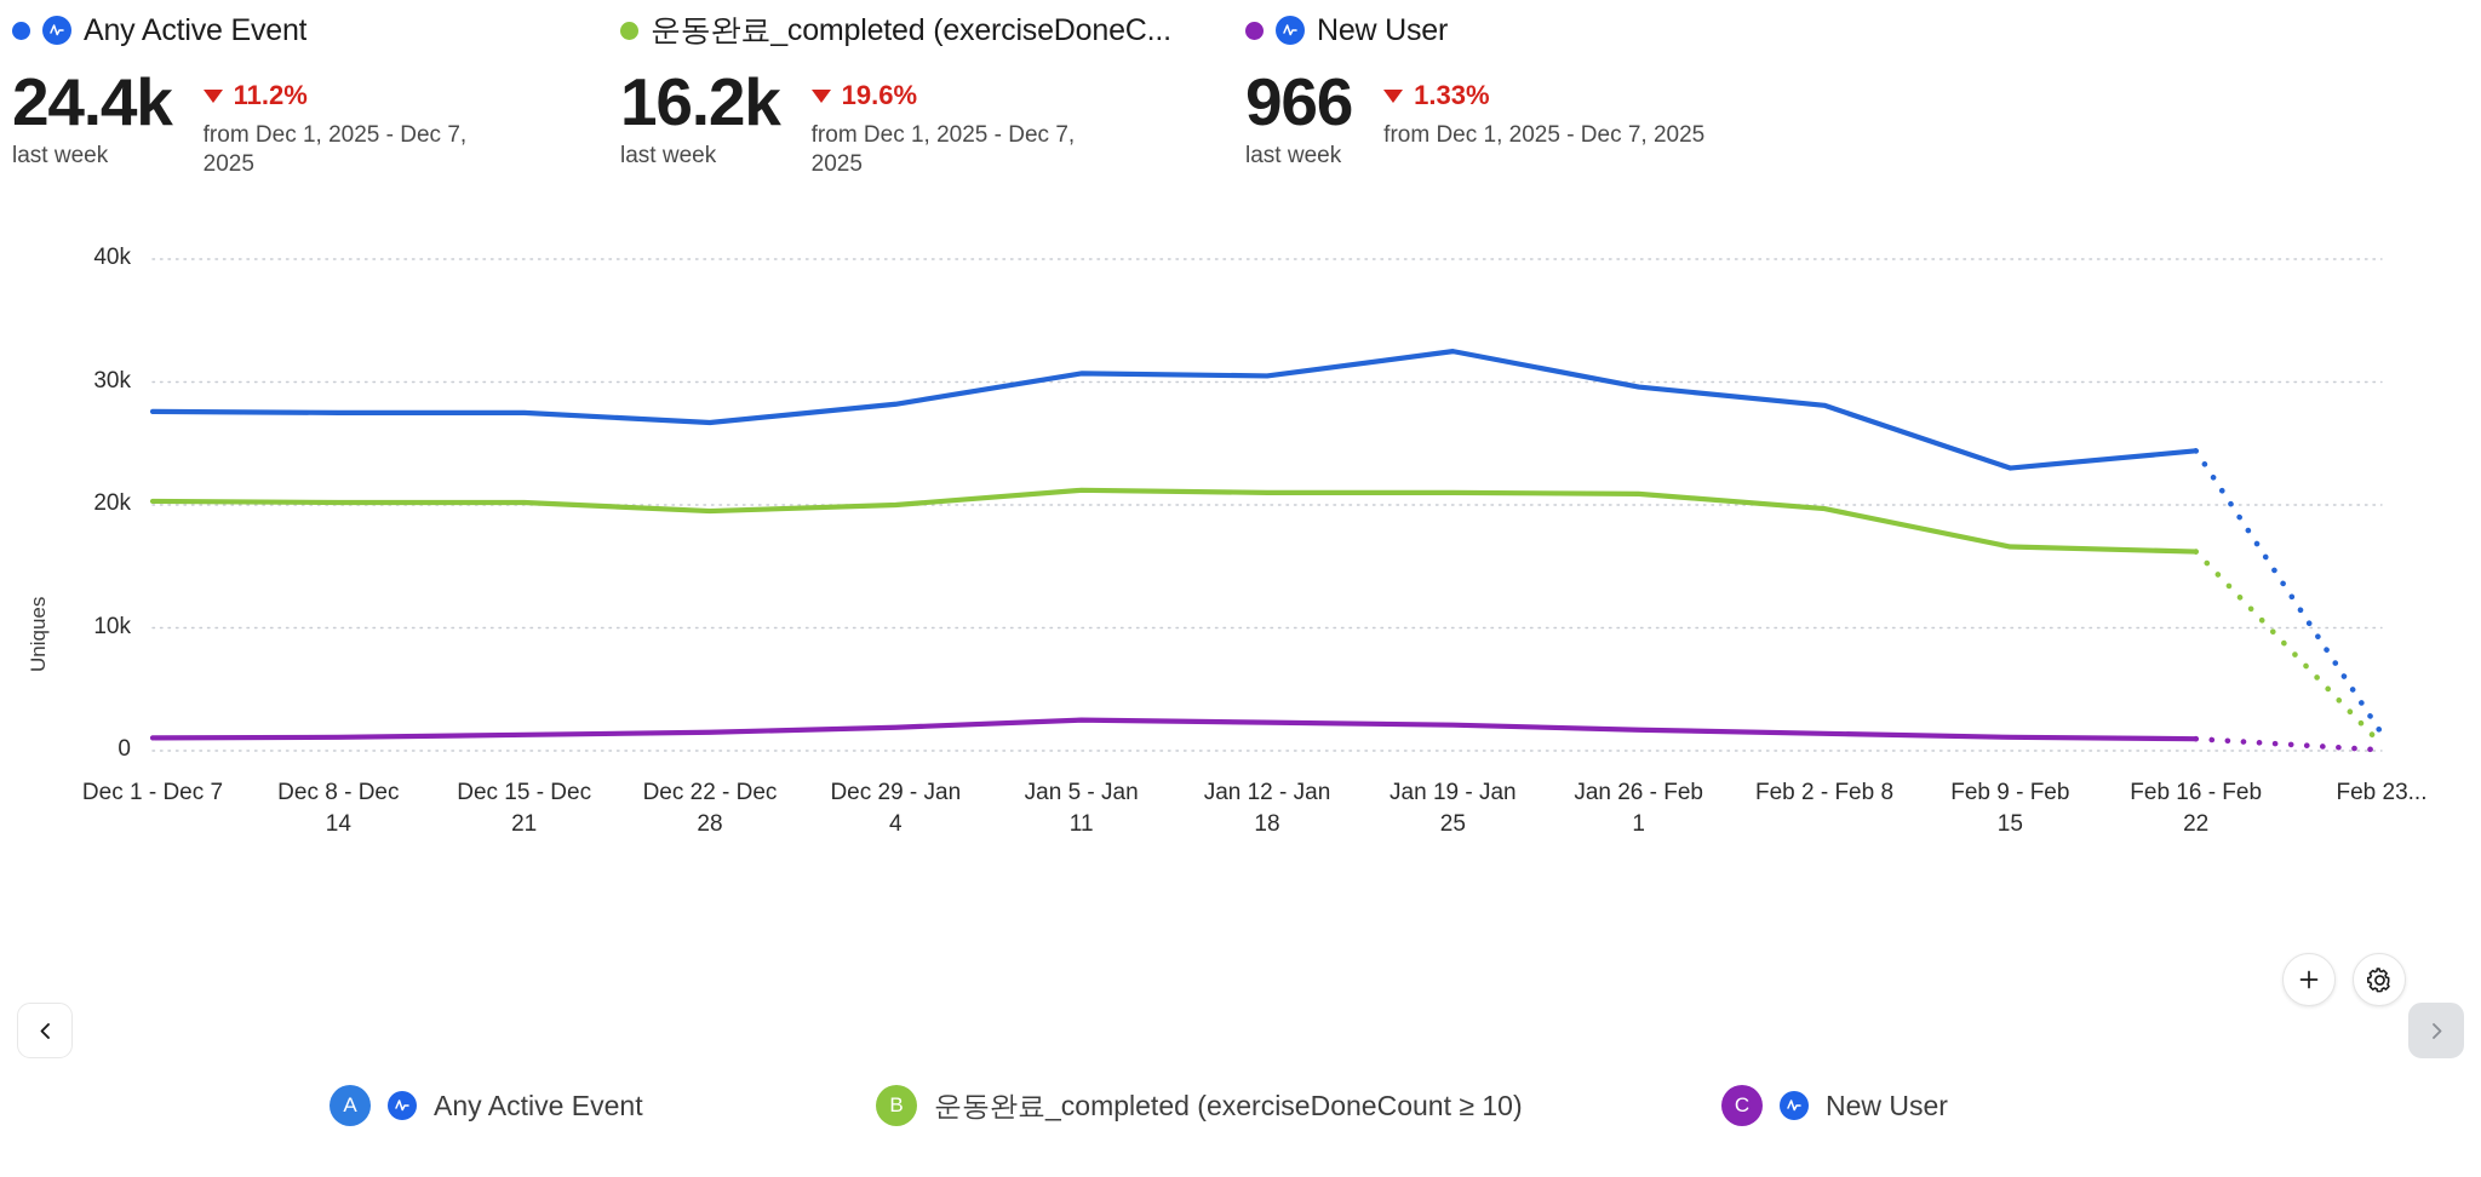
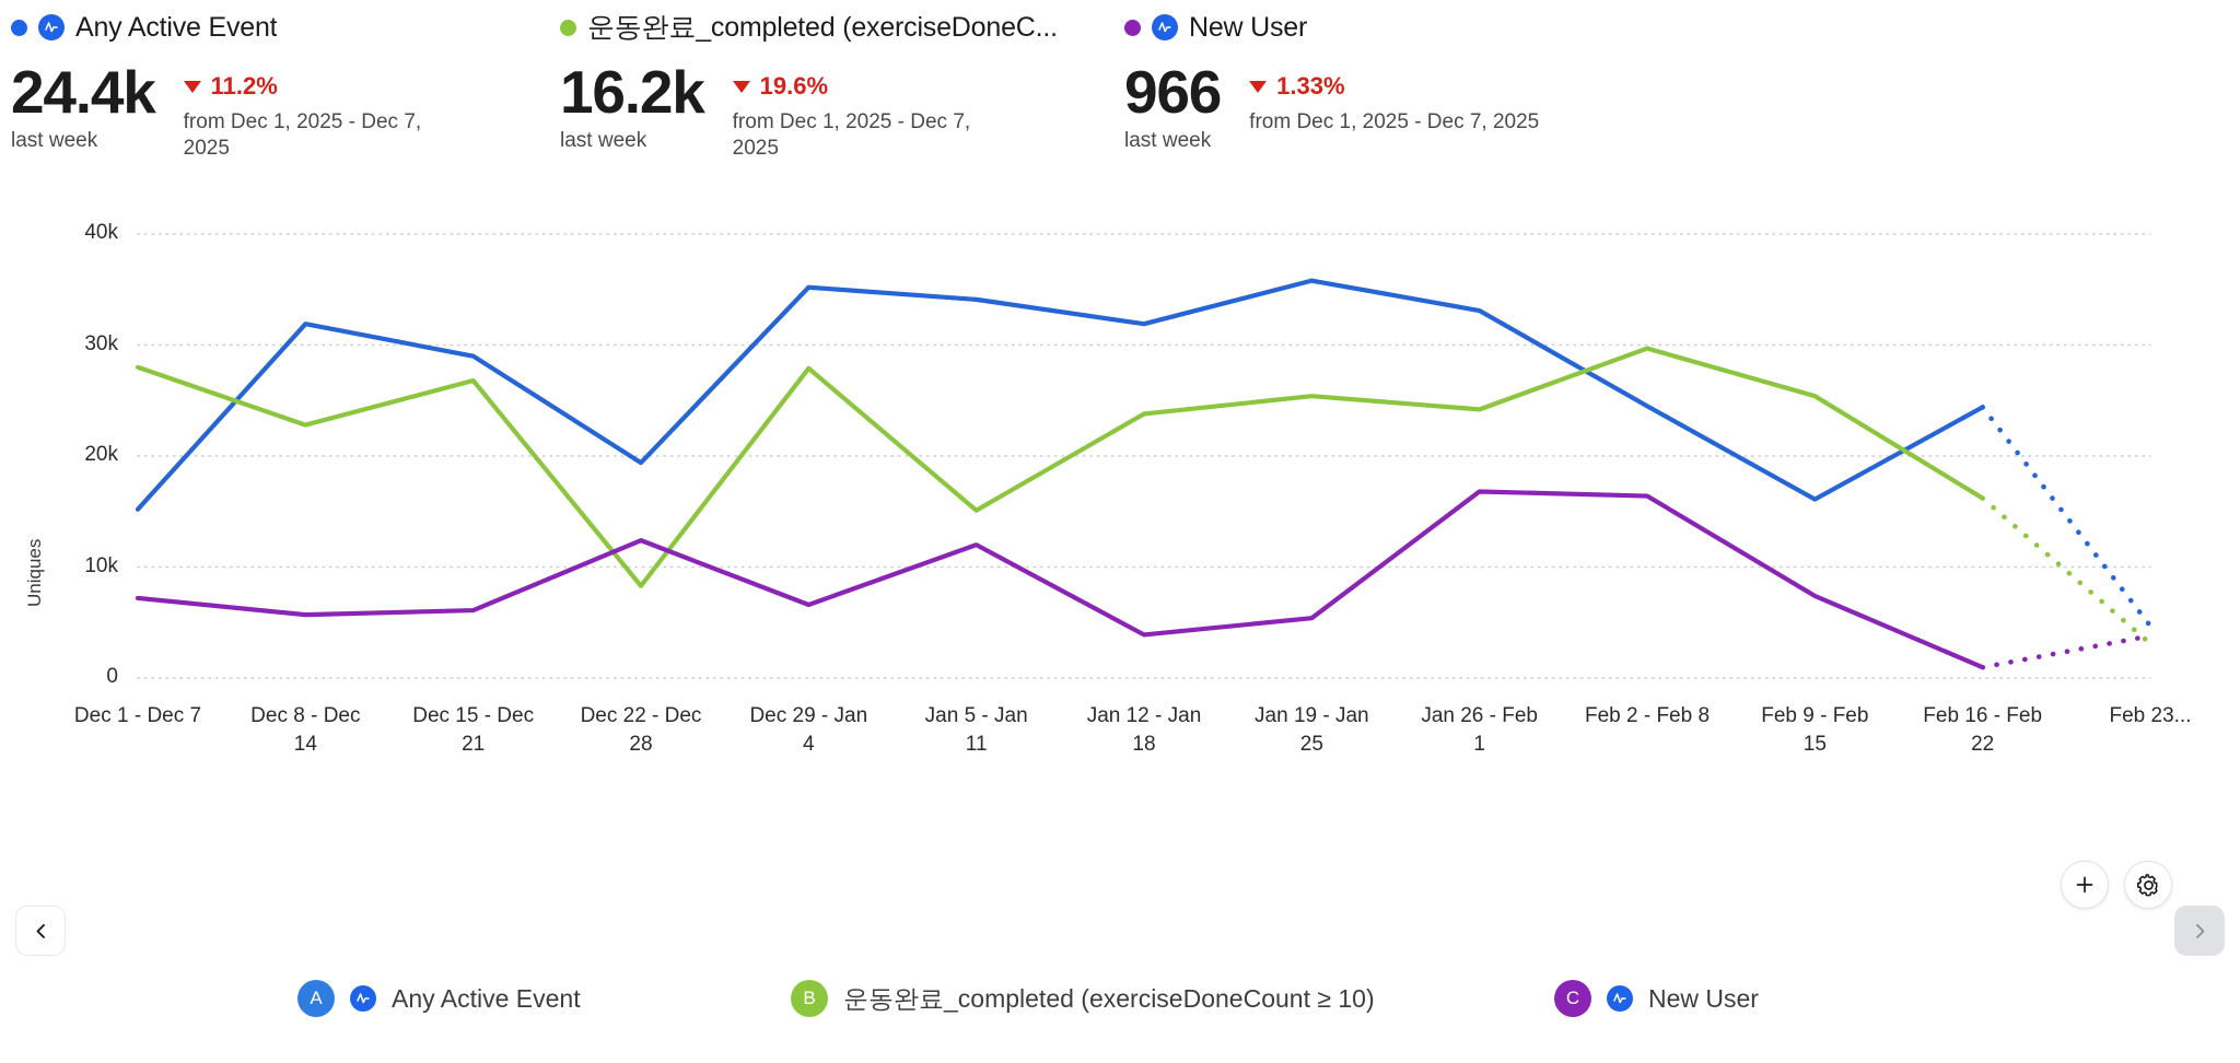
Any Active Event/Dec 1 - Dec 7: 27.6k -> 15.2k
운동완료_completed (exerciseDoneCount ≥ 10)/Dec 1 - Dec 7: 20.3k -> 28.0k
New User/Dec 1 - Dec 7: 1.0k -> 7.2k
Any Active Event/Dec 8 - Dec 14: 27.5k -> 31.9k
운동완료_completed (exerciseDoneCount ≥ 10)/Dec 8 - Dec 14: 20.2k -> 22.8k
New User/Dec 8 - Dec 14: 1.1k -> 5.7k
Any Active Event/Dec 15 - Dec 21: 27.5k -> 29.0k
운동완료_completed (exerciseDoneCount ≥ 10)/Dec 15 - Dec 21: 20.2k -> 26.8k
New User/Dec 15 - Dec 21: 1.3k -> 6.1k
Any Active Event/Dec 22 - Dec 28: 26.7k -> 19.4k
운동완료_completed (exerciseDoneCount ≥ 10)/Dec 22 - Dec 28: 19.5k -> 8.3k
New User/Dec 22 - Dec 28: 1.5k -> 12.4k
Any Active Event/Dec 29 - Jan 4: 28.2k -> 35.2k
운동완료_completed (exerciseDoneCount ≥ 10)/Dec 29 - Jan 4: 20.0k -> 27.9k
New User/Dec 29 - Jan 4: 1.9k -> 6.6k
Any Active Event/Jan 5 - Jan 11: 30.7k -> 34.1k
운동완료_completed (exerciseDoneCount ≥ 10)/Jan 5 - Jan 11: 21.2k -> 15.1k
New User/Jan 5 - Jan 11: 2.5k -> 12.0k
Any Active Event/Jan 12 - Jan 18: 30.5k -> 31.9k
운동완료_completed (exerciseDoneCount ≥ 10)/Jan 12 - Jan 18: 21.0k -> 23.8k
New User/Jan 12 - Jan 18: 2.3k -> 3.9k
Any Active Event/Jan 19 - Jan 25: 32.5k -> 35.8k
운동완료_completed (exerciseDoneCount ≥ 10)/Jan 19 - Jan 25: 21.0k -> 25.4k
New User/Jan 19 - Jan 25: 2.1k -> 5.4k
Any Active Event/Jan 26 - Feb 1: 29.6k -> 33.1k
운동완료_completed (exerciseDoneCount ≥ 10)/Jan 26 - Feb 1: 20.9k -> 24.2k
New User/Jan 26 - Feb 1: 1.7k -> 16.8k
Any Active Event/Feb 2 - Feb 8: 28.1k -> 24.5k
운동완료_completed (exerciseDoneCount ≥ 10)/Feb 2 - Feb 8: 19.7k -> 29.7k
New User/Feb 2 - Feb 8: 1.4k -> 16.4k
Any Active Event/Feb 9 - Feb 15: 23.0k -> 16.1k
운동완료_completed (exerciseDoneCount ≥ 10)/Feb 9 - Feb 15: 16.6k -> 25.4k
New User/Feb 9 - Feb 15: 1.1k -> 7.4k
Any Active Event/Feb 23...: 1.4k -> 4.7k
운동완료_completed (exerciseDoneCount ≥ 10)/Feb 23...: 0.5k -> 3.1k
New User/Feb 23...: 0.1k -> 3.8k
